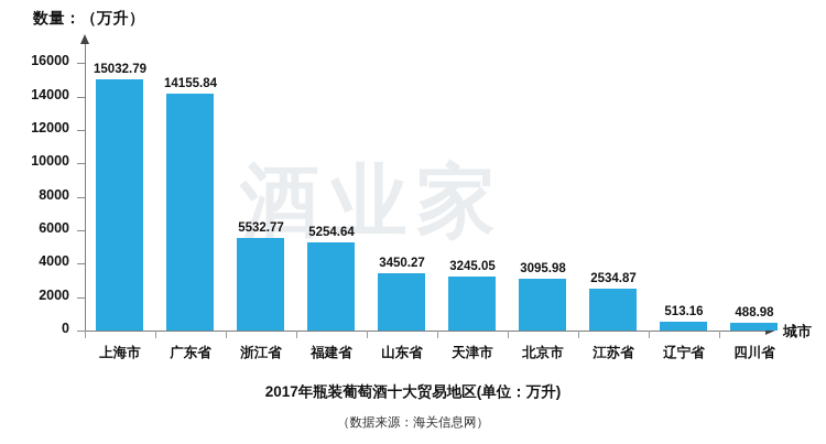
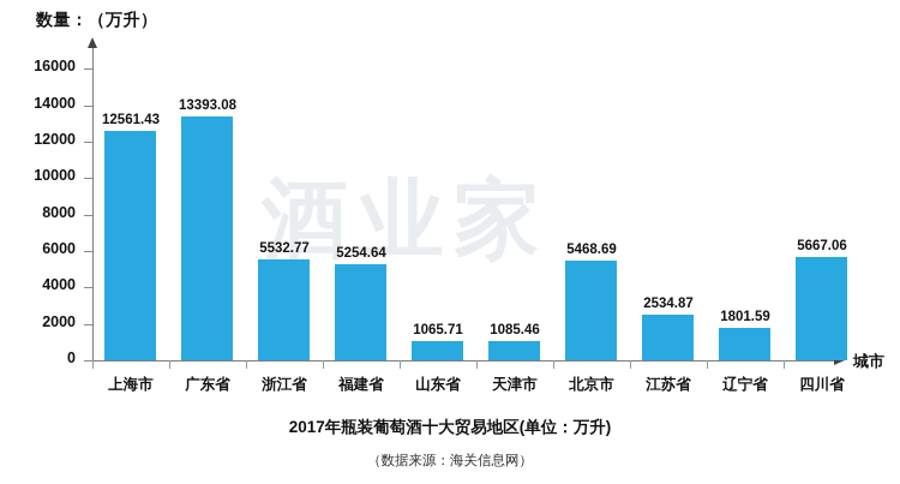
上海市: 15032.79 -> 12561.43
广东省: 14155.84 -> 13393.08
山东省: 3450.27 -> 1065.71
天津市: 3245.05 -> 1085.46
北京市: 3095.98 -> 5468.69
辽宁省: 513.16 -> 1801.59
四川省: 488.98 -> 5667.06
